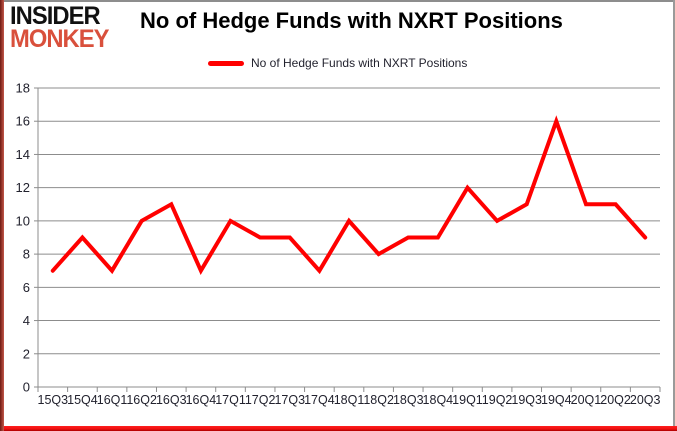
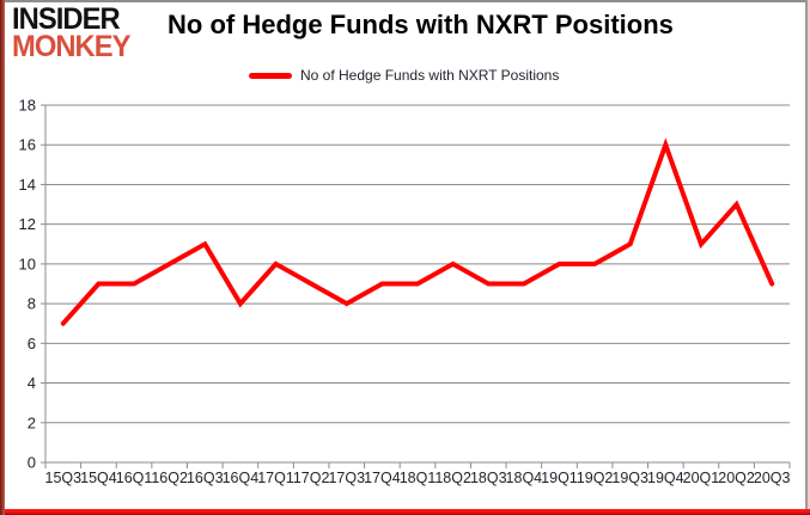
16Q1: 7 -> 9
16Q4: 7 -> 8
17Q3: 9 -> 8
17Q4: 7 -> 9
18Q1: 10 -> 9
18Q2: 8 -> 10
19Q1: 12 -> 10
20Q2: 11 -> 13
